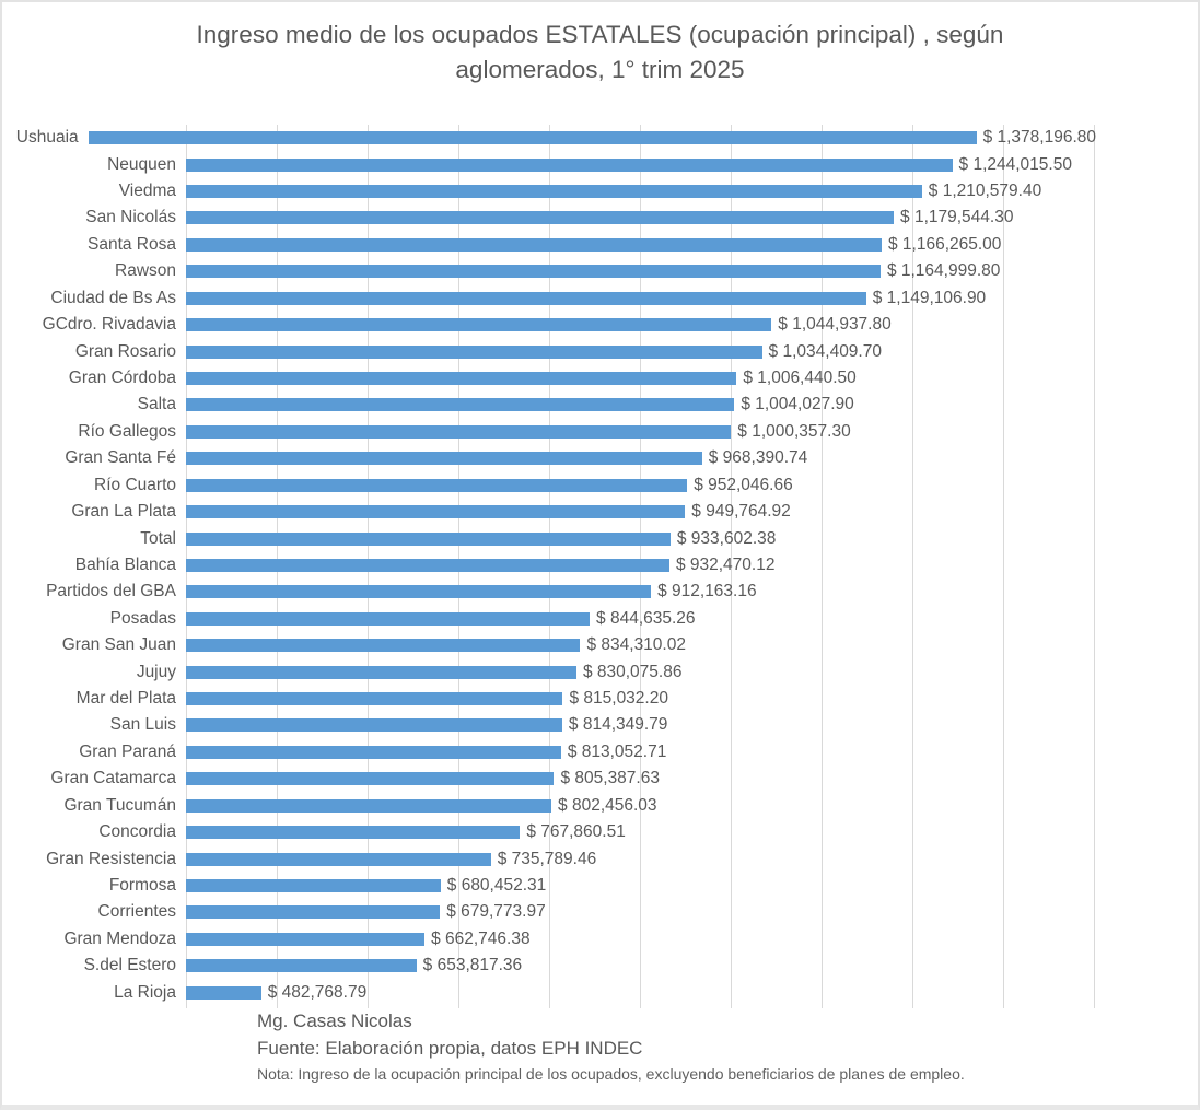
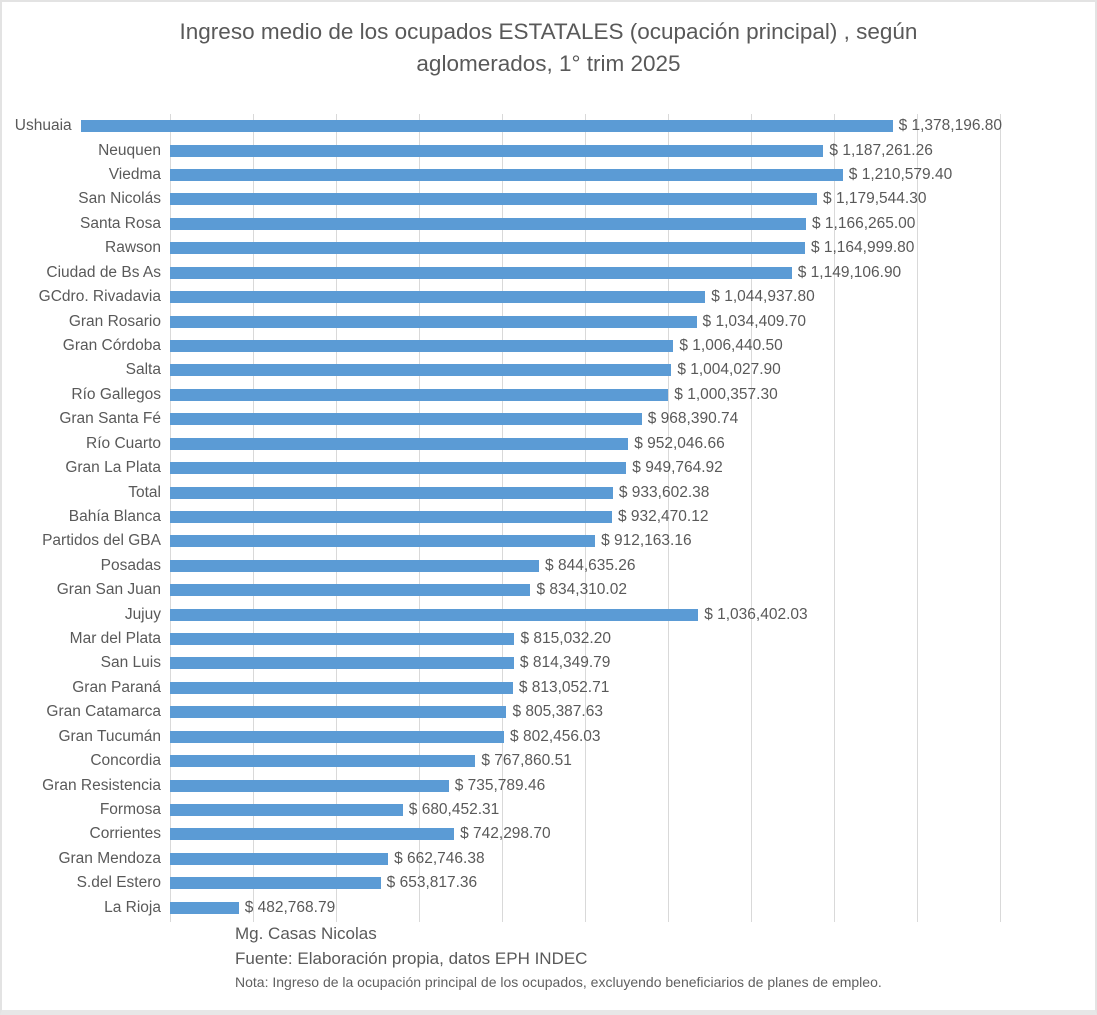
Neuquen: 1,244,015.50 -> 1,187,261.26
Jujuy: 830,075.86 -> 1,036,402.03
Corrientes: 679,773.97 -> 742,298.70
